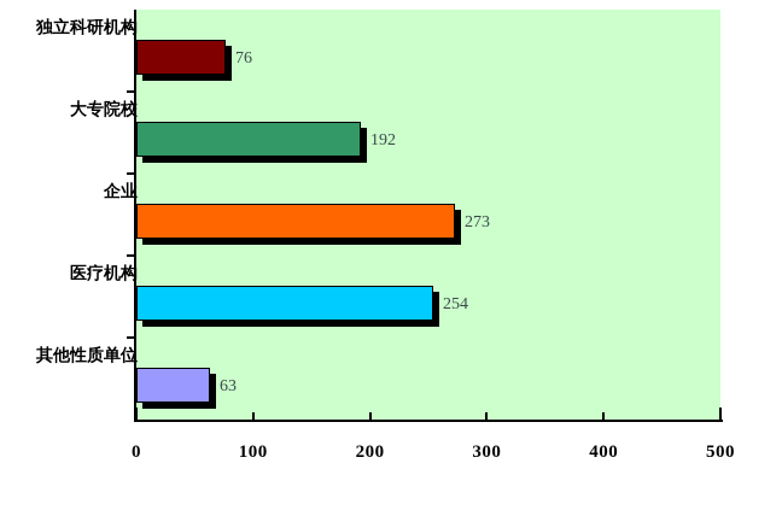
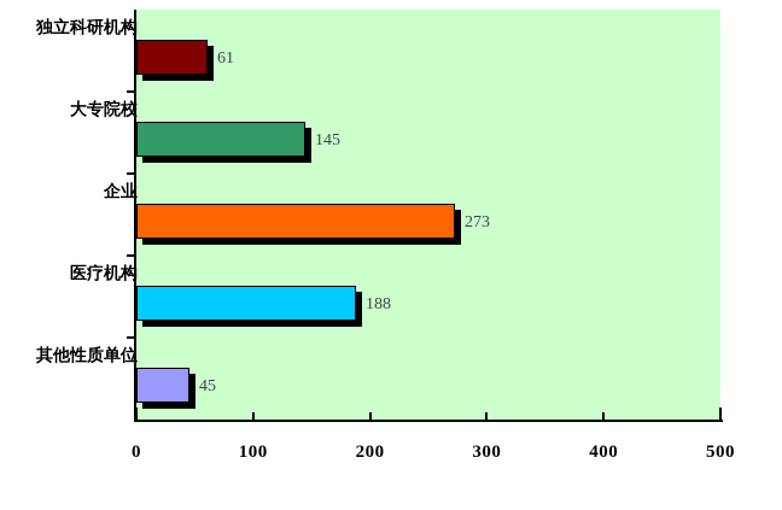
独立科研机构: 76 -> 61
大专院校: 192 -> 145
医疗机构: 254 -> 188
其他性质单位: 63 -> 45
